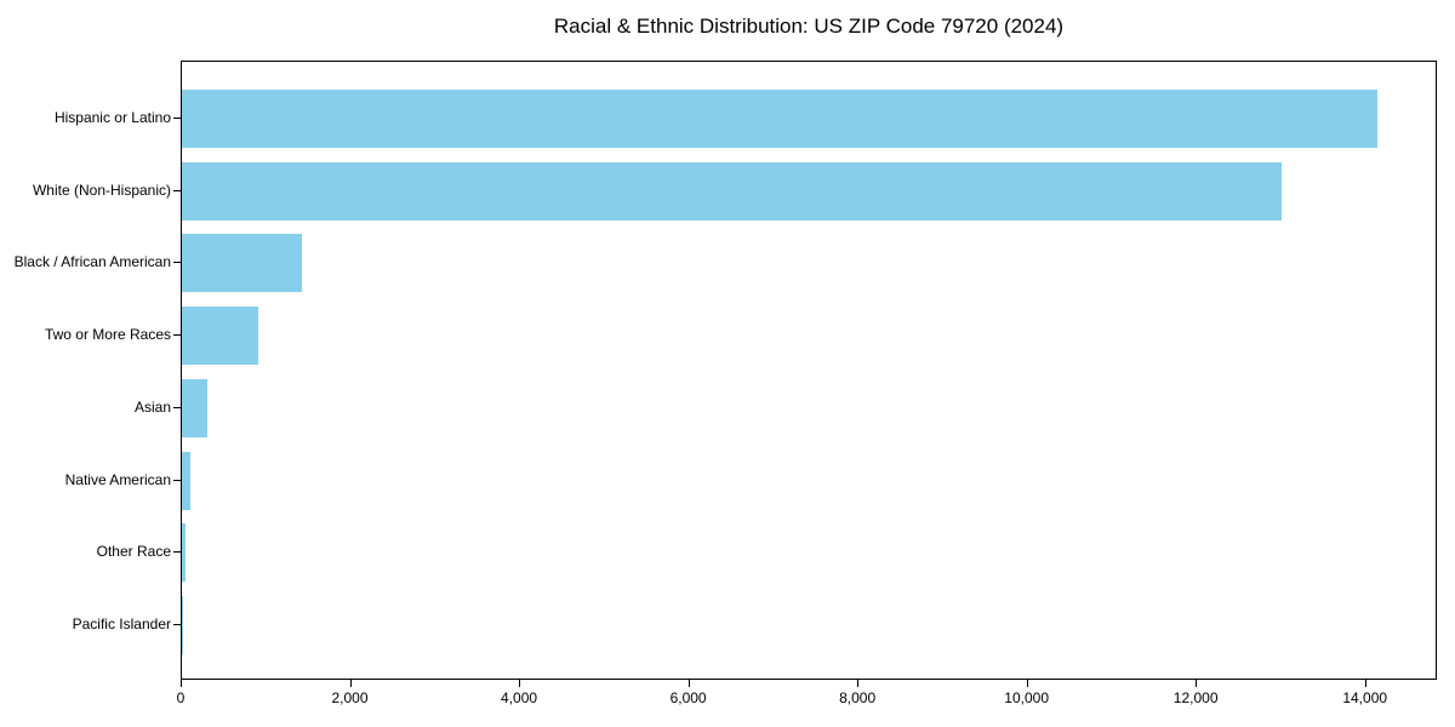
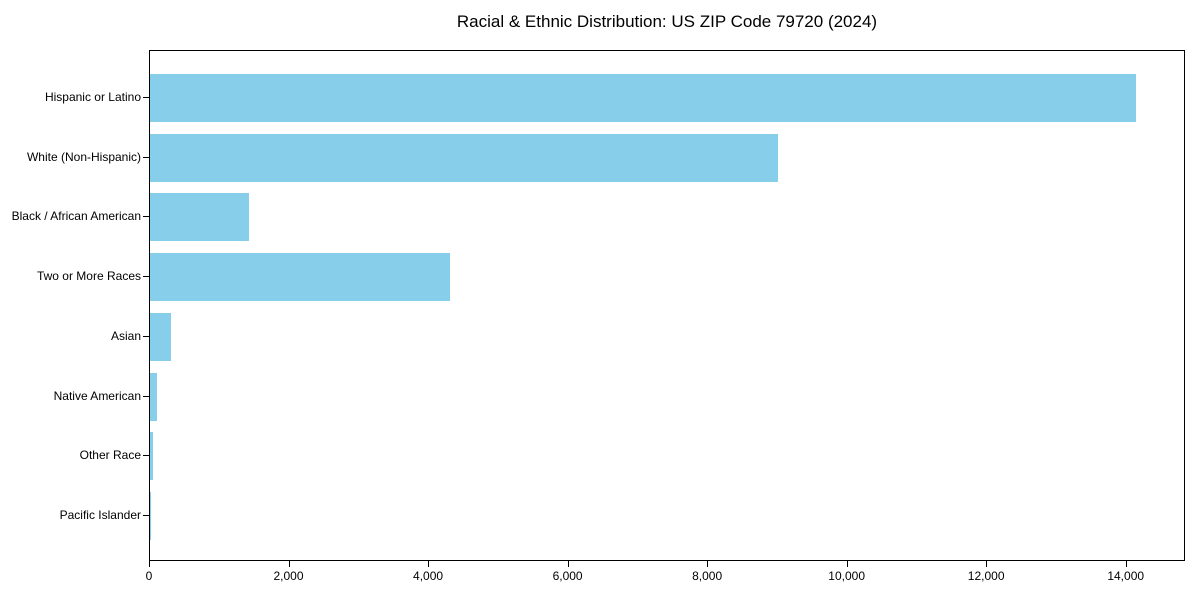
White (Non-Hispanic): 13000 -> 9000
Two or More Races: 900 -> 4300
